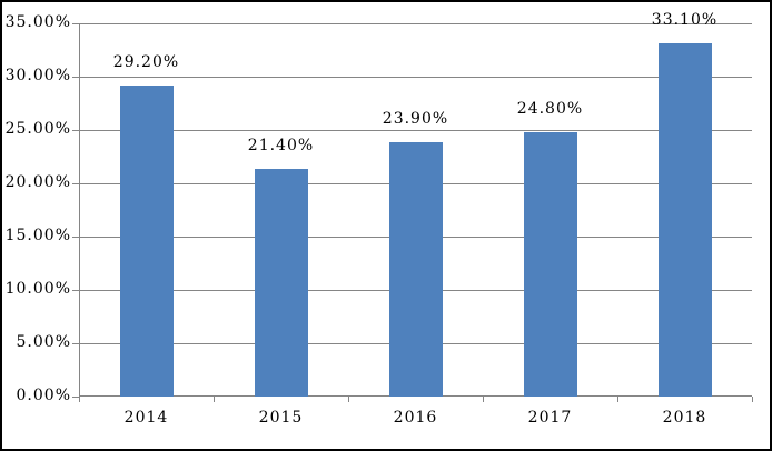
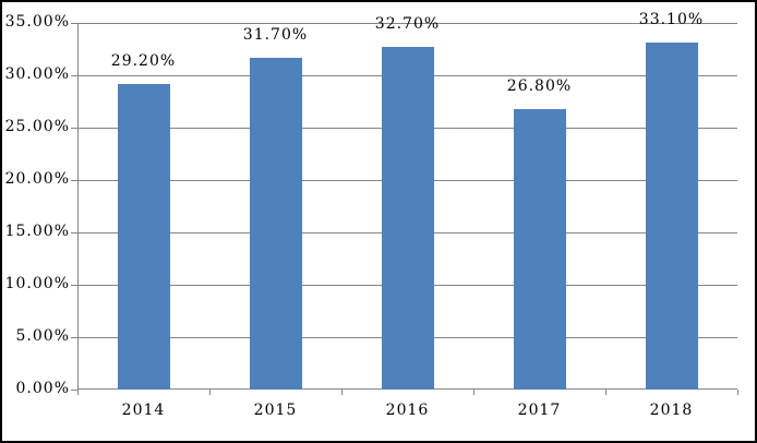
2015: 21.40% -> 31.70%
2016: 23.90% -> 32.70%
2017: 24.80% -> 26.80%
